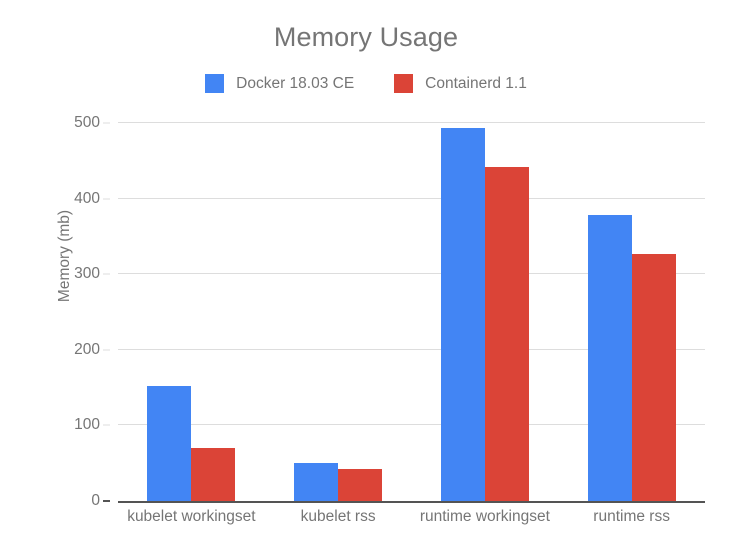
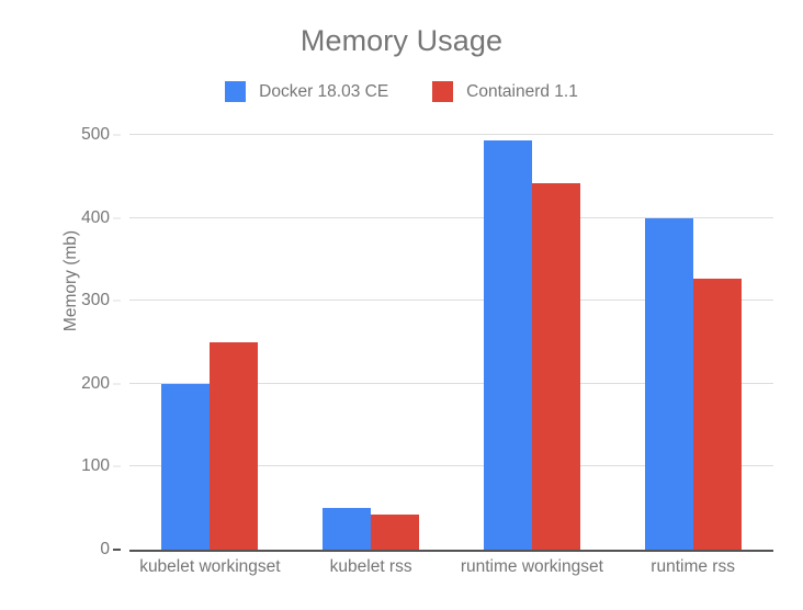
Docker 18.03 CE/kubelet workingset: 150 -> 200
Containerd 1.1/kubelet workingset: 70 -> 250
Docker 18.03 CE/runtime rss: 380 -> 400
